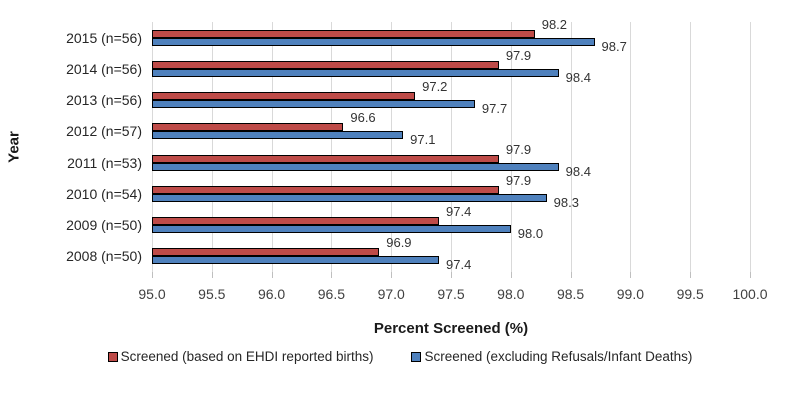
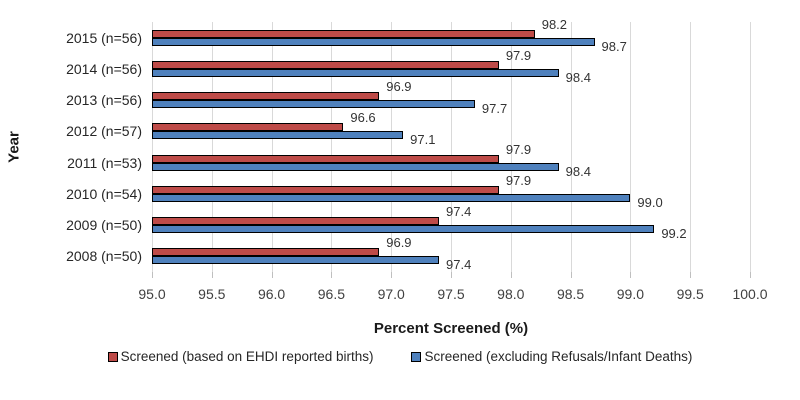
Screened (based on EHDI reported births)/2013 (n=56): 97.2 -> 96.9
Screened (excluding Refusals/Infant Deaths)/2010 (n=54): 98.3 -> 99.0
Screened (excluding Refusals/Infant Deaths)/2009 (n=50): 98.0 -> 99.2
